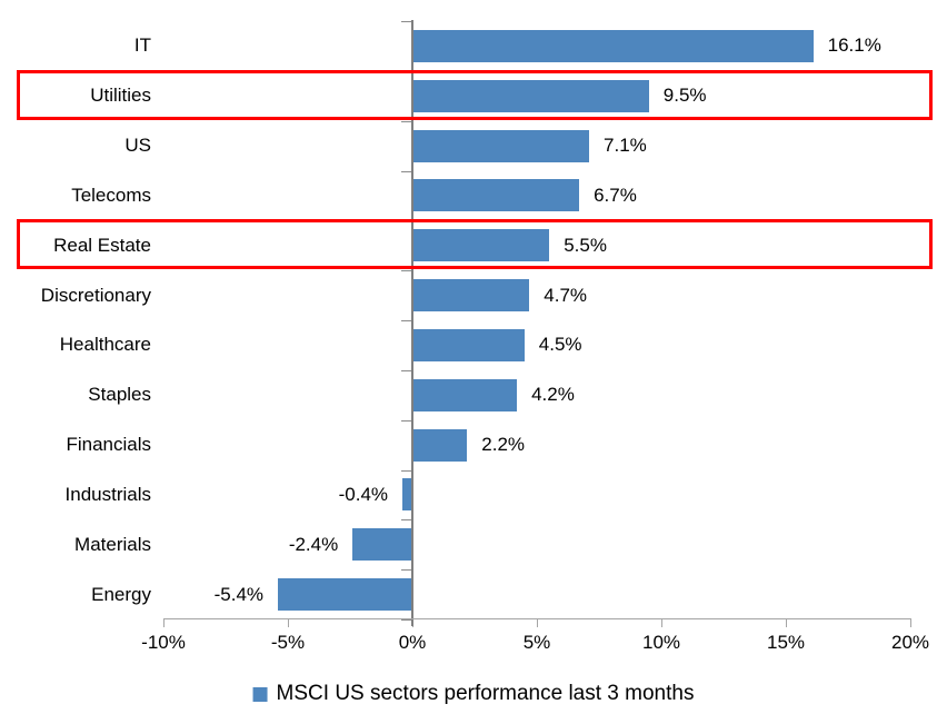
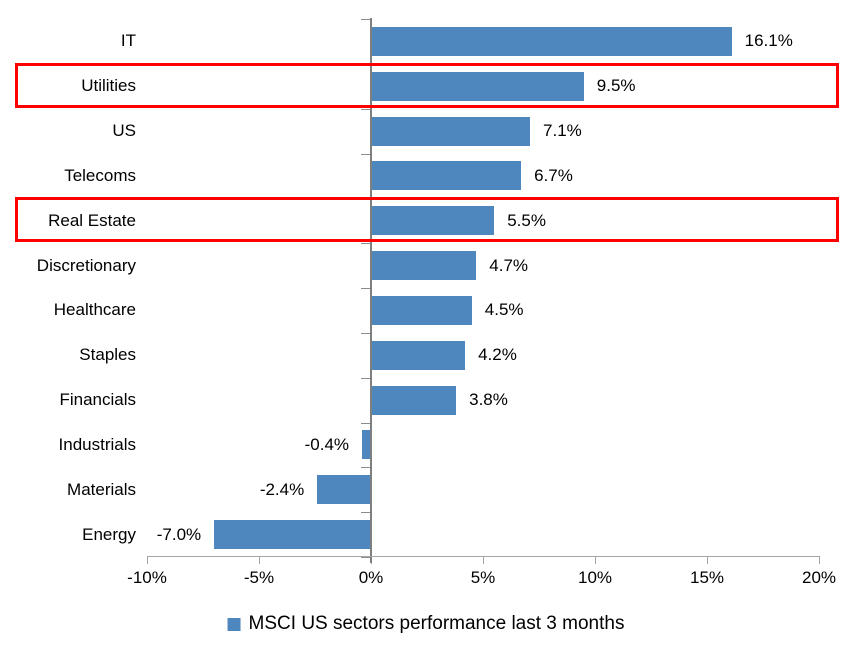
Financials: 2.2% -> 3.8%
Energy: -5.4% -> -7.0%
